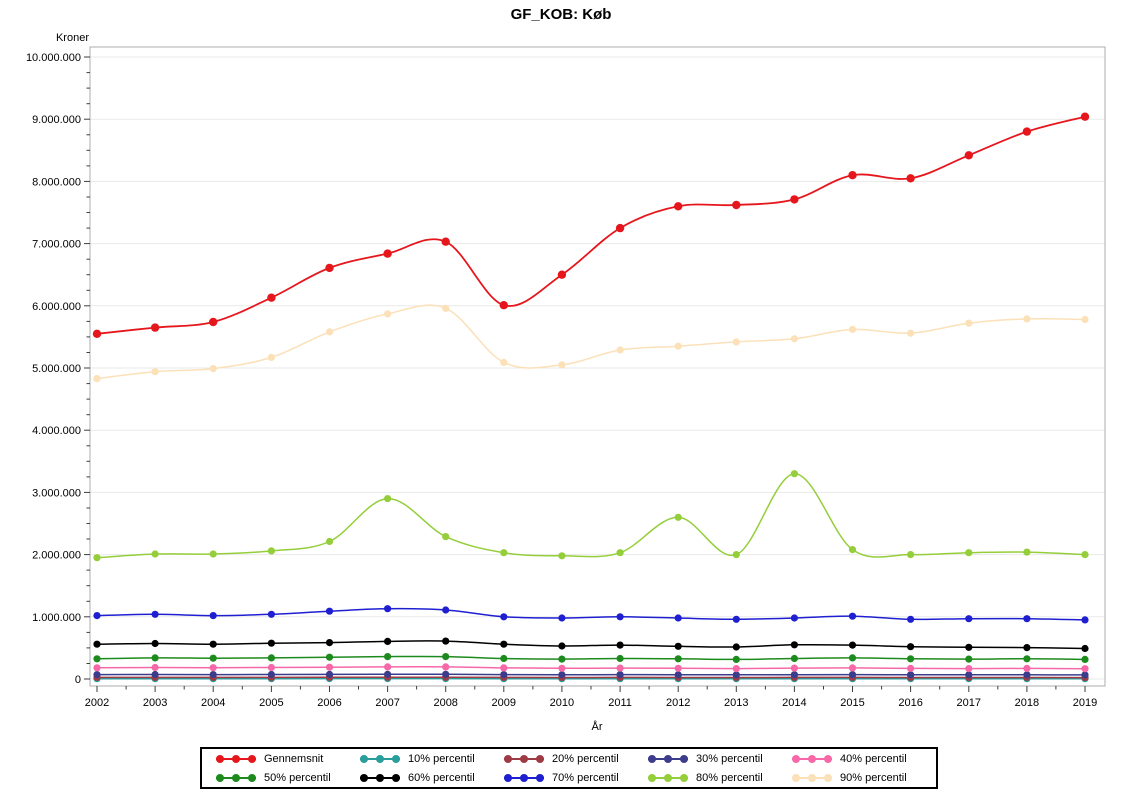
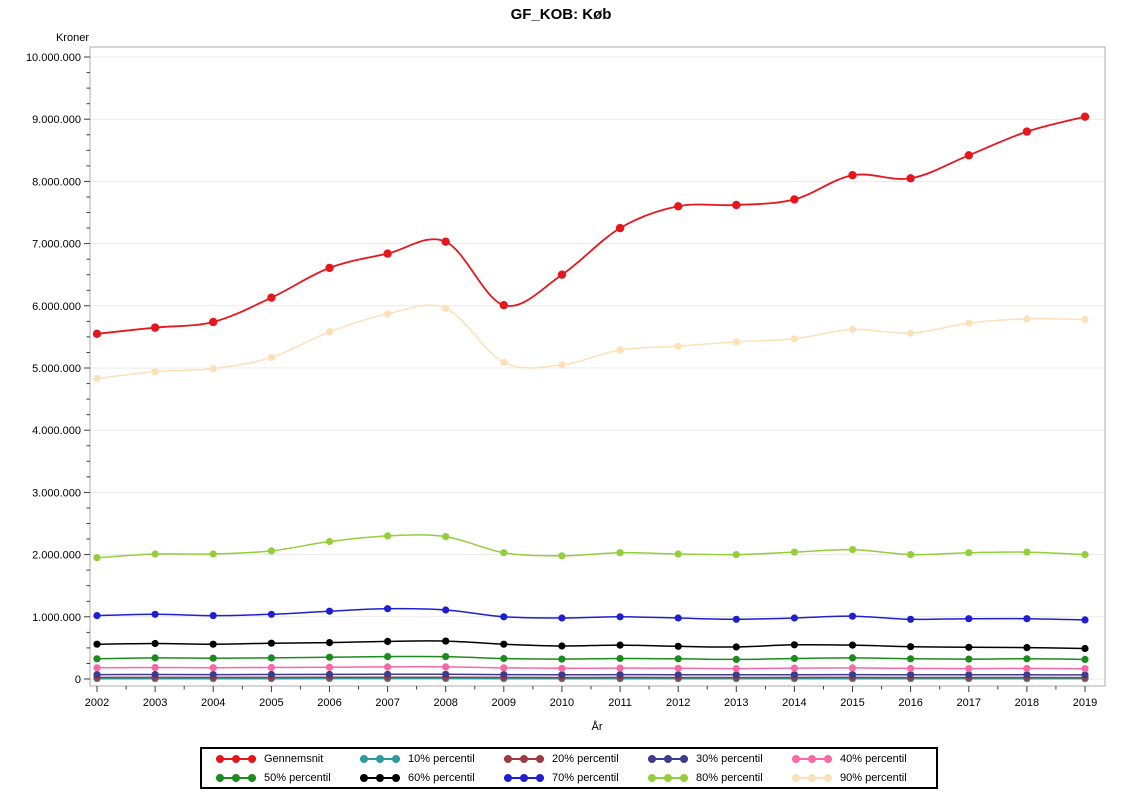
80% percentil/2007: 2900000 -> 2300000
80% percentil/2012: 2600000 -> 2000000
80% percentil/2014: 3300000 -> 2000000
